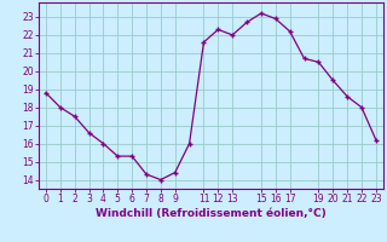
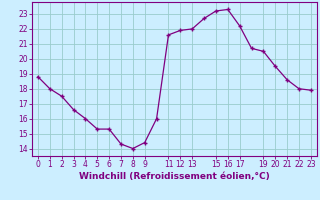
12: 22.3 -> 21.9
16: 22.9 -> 23.3
23: 16.2 -> 17.9
